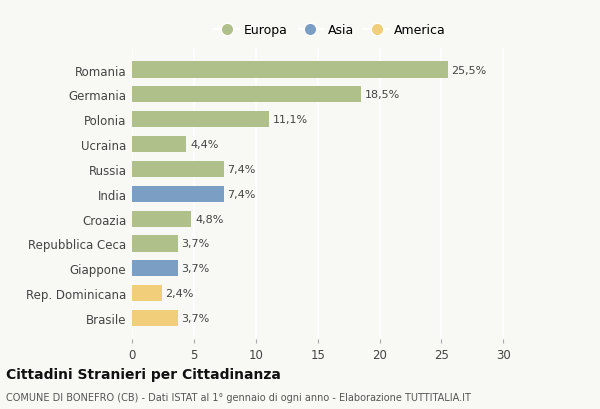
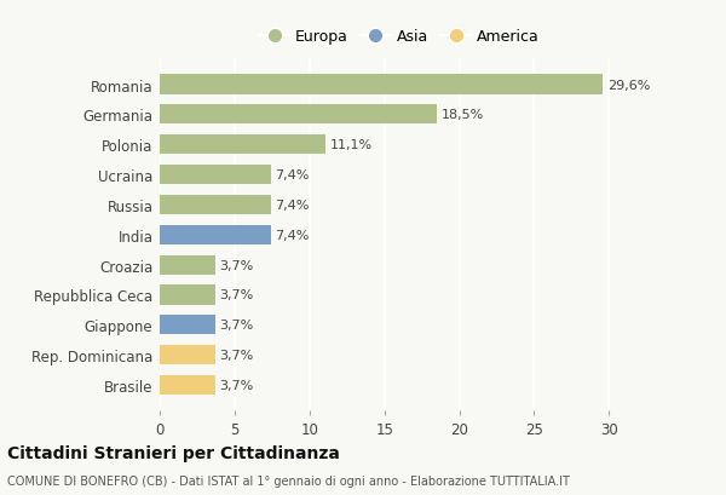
Romania: 25,5% -> 29,6%
Ucraina: 4,4% -> 7,4%
Croazia: 4,8% -> 3,7%
Rep. Dominicana: 2,4% -> 3,7%
